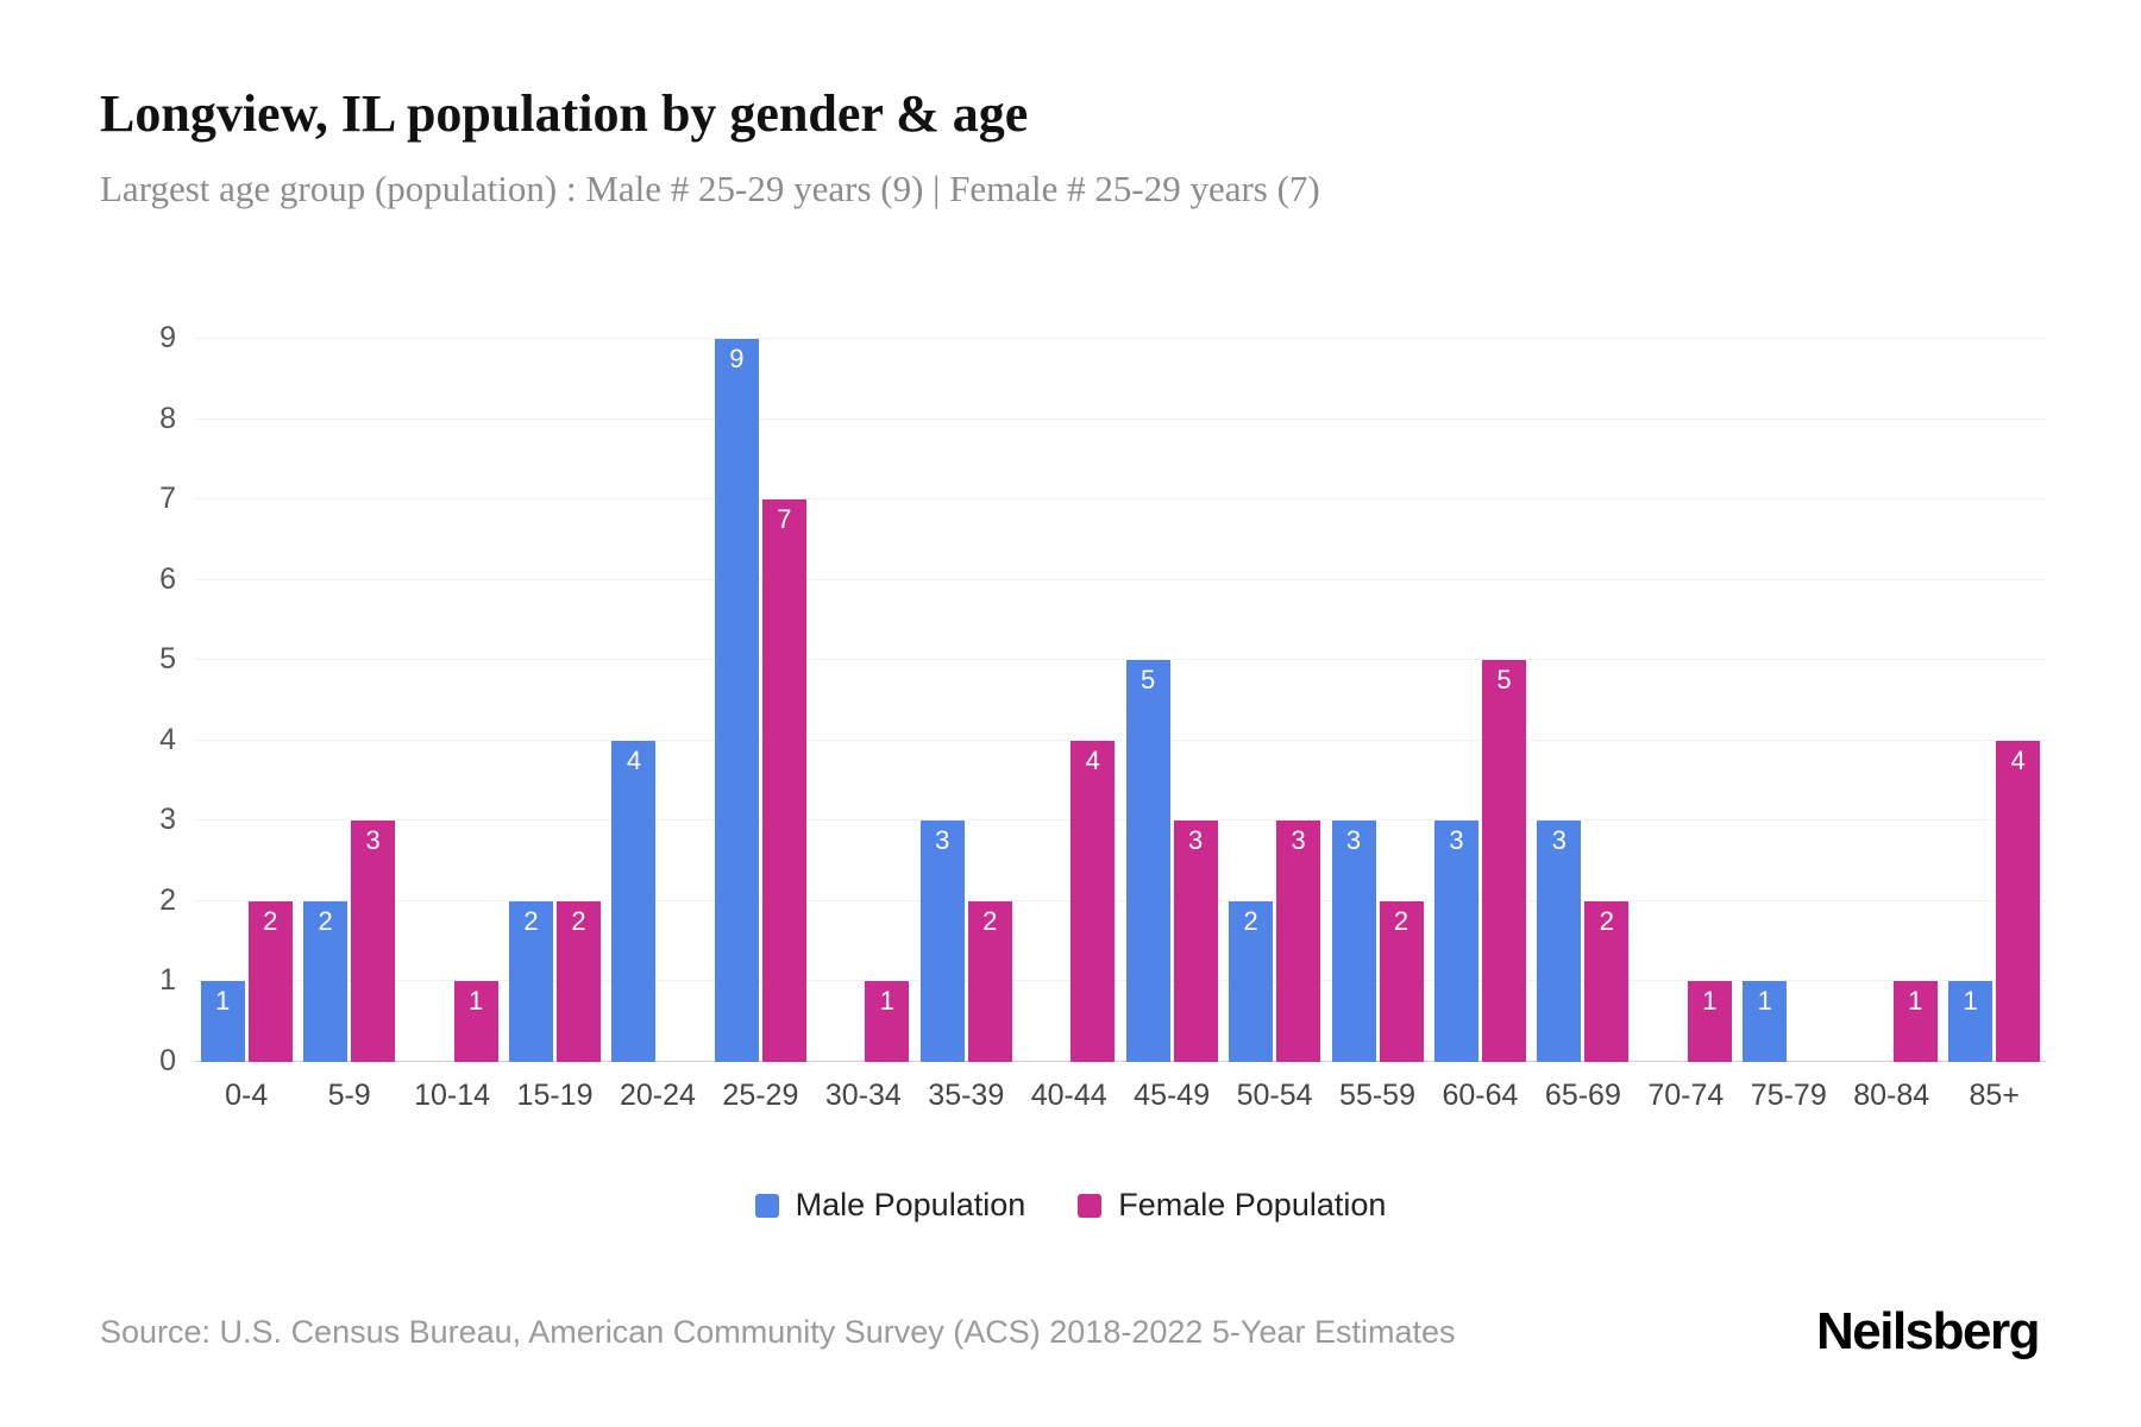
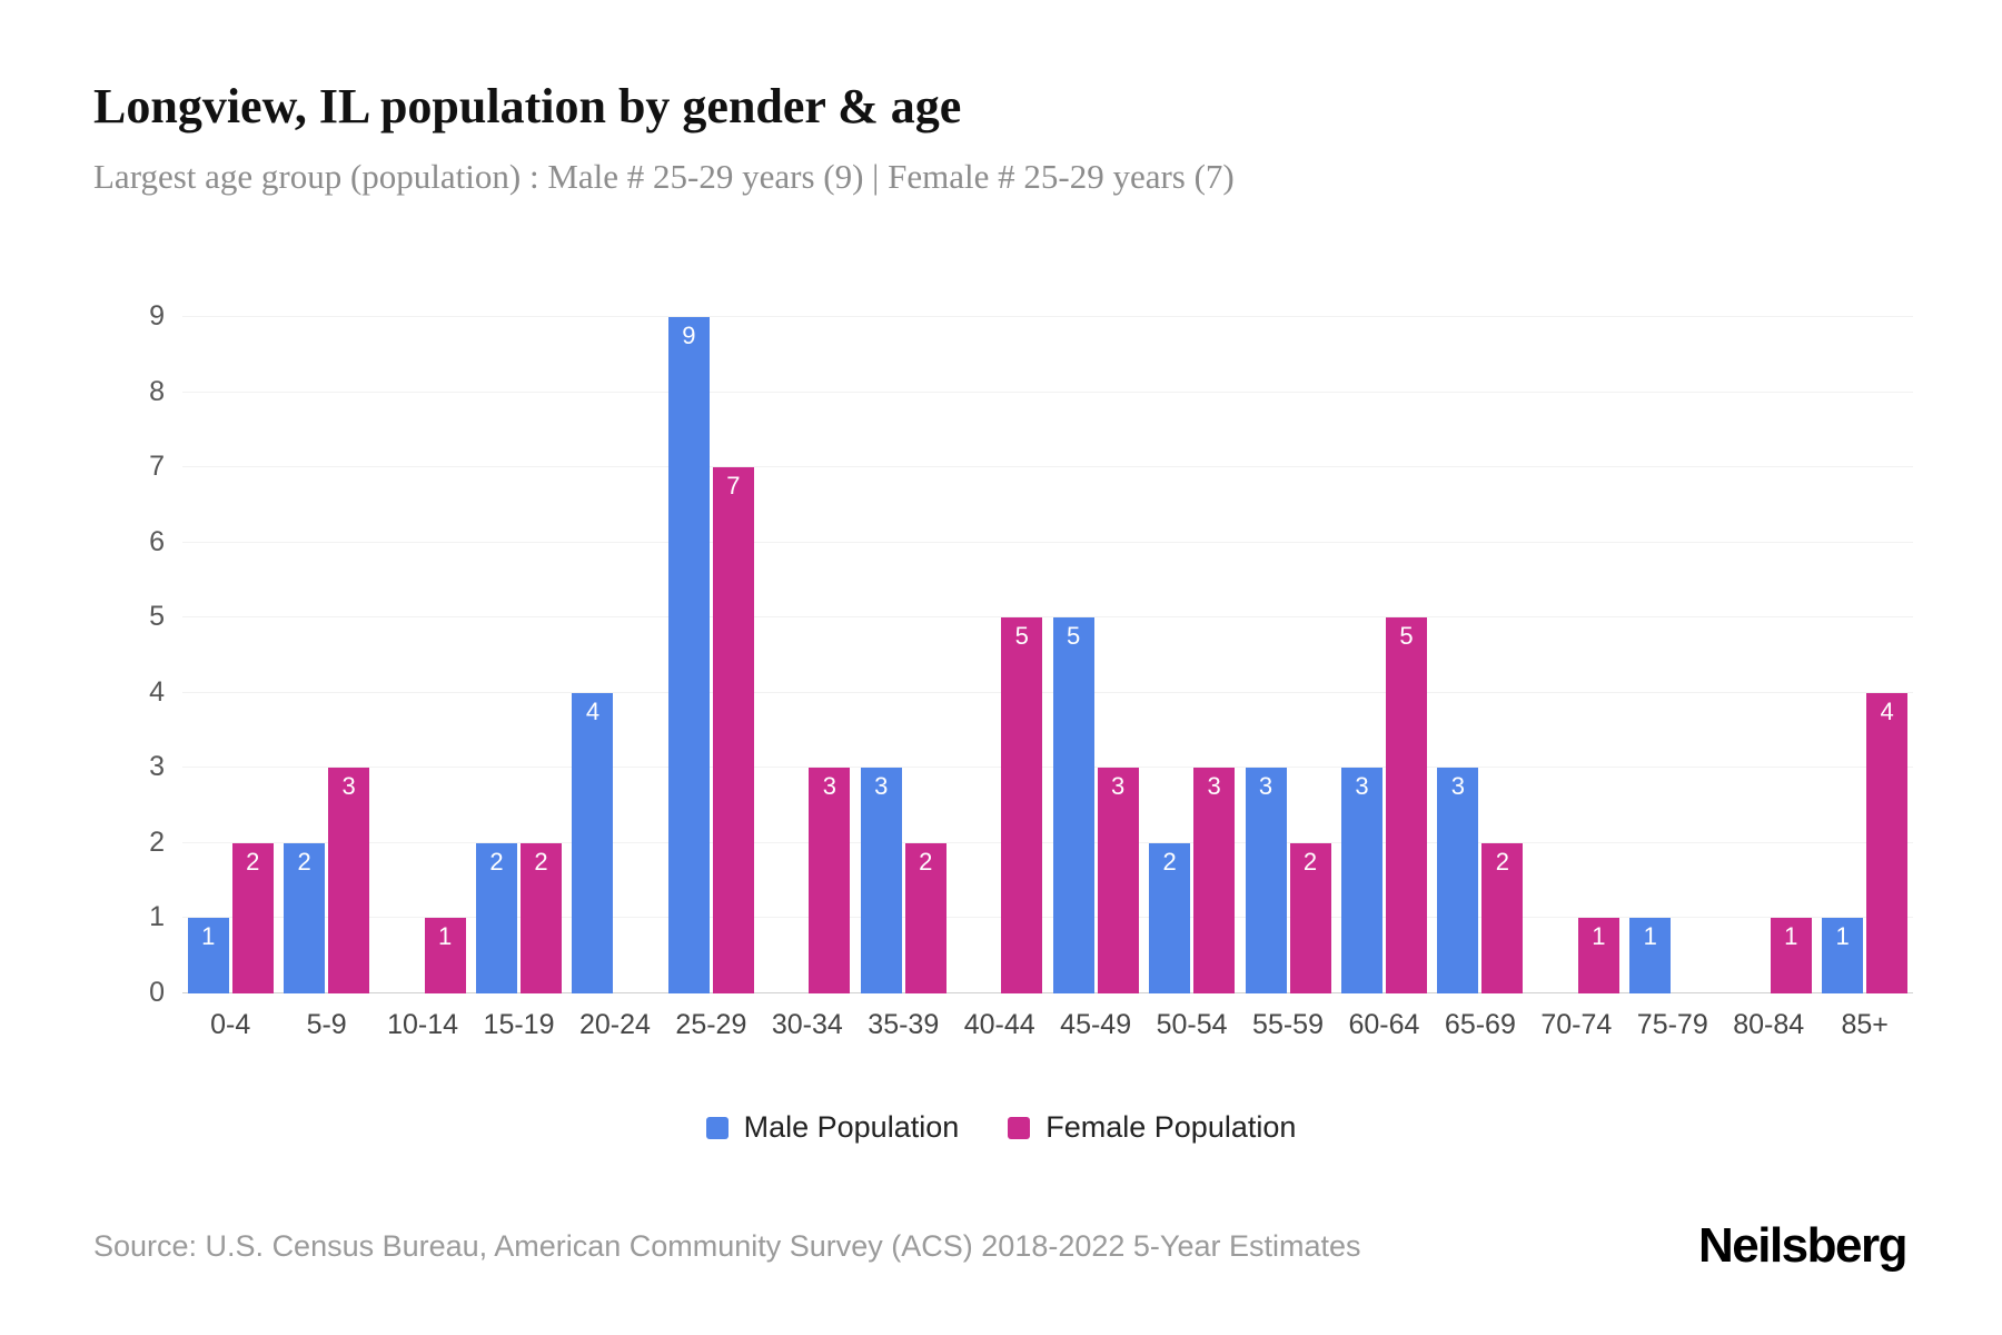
Female Population/30-34: 1 -> 3
Female Population/40-44: 4 -> 5
